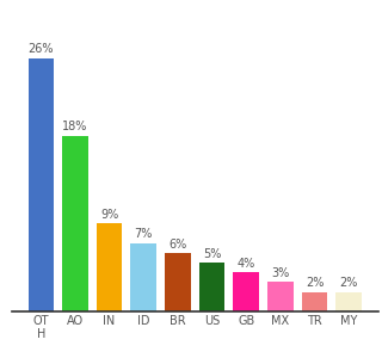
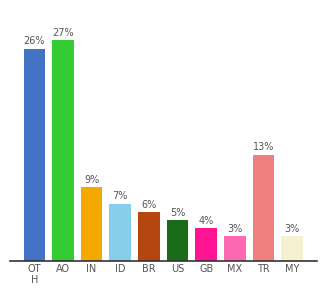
AO: 18% -> 27%
TR: 2% -> 13%
MY: 2% -> 3%
